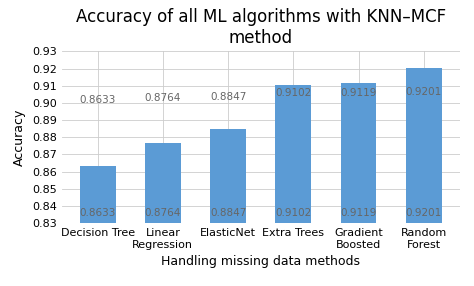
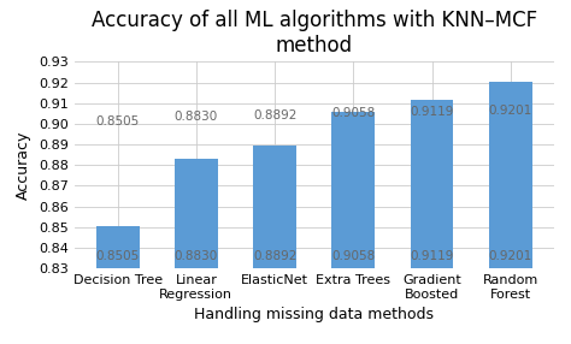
Decision Tree: 0.8633 -> 0.8505
Linear Regression: 0.8764 -> 0.8830
ElasticNet: 0.8847 -> 0.8892
Extra Trees: 0.9102 -> 0.9058
